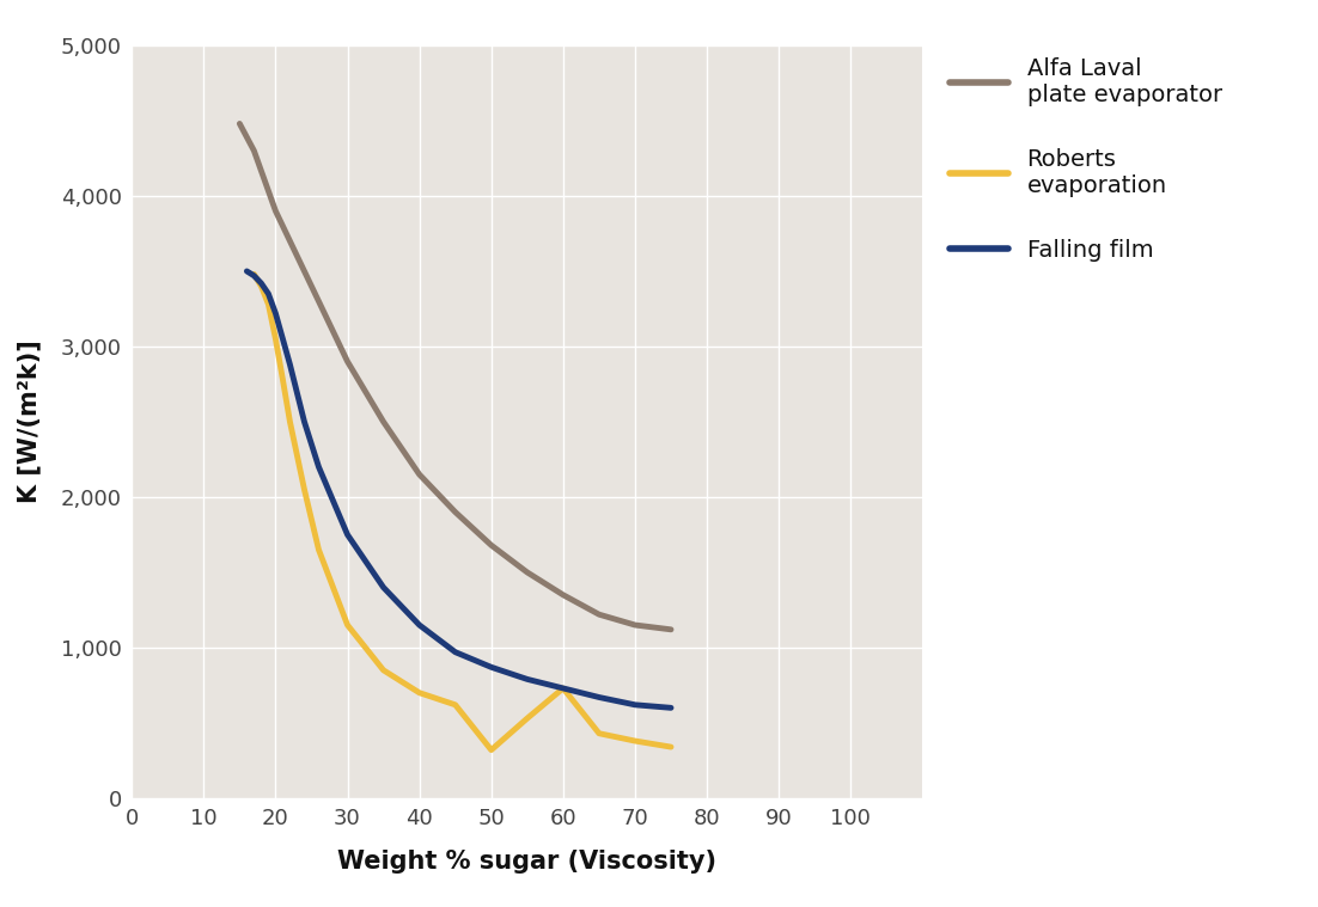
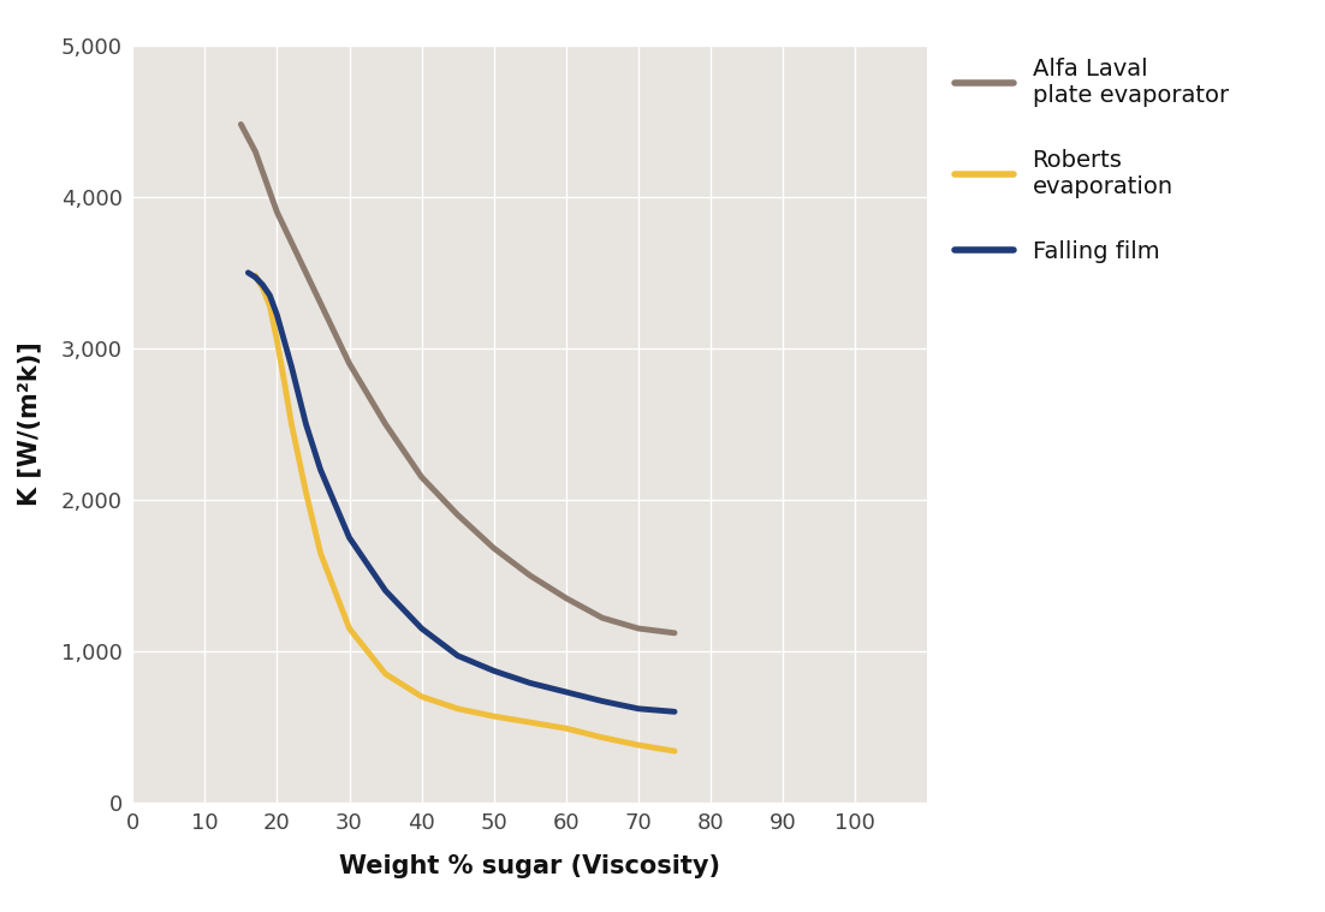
Roberts evaporation/50: 320 -> 570
Roberts evaporation/60: 730 -> 490
